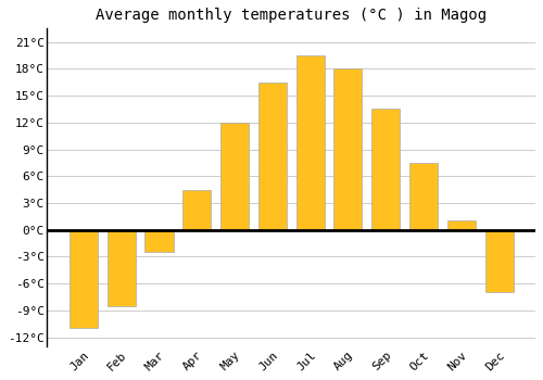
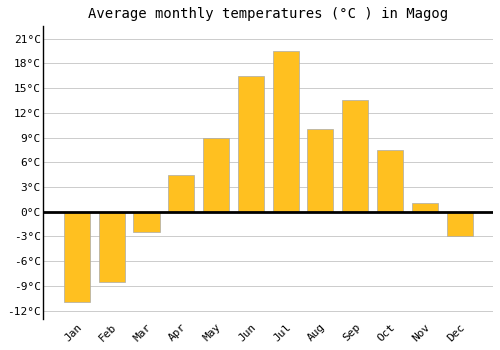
May: 12.0°C -> 9.0°C
Aug: 18.0°C -> 10.0°C
Dec: -7.0°C -> -3.0°C
